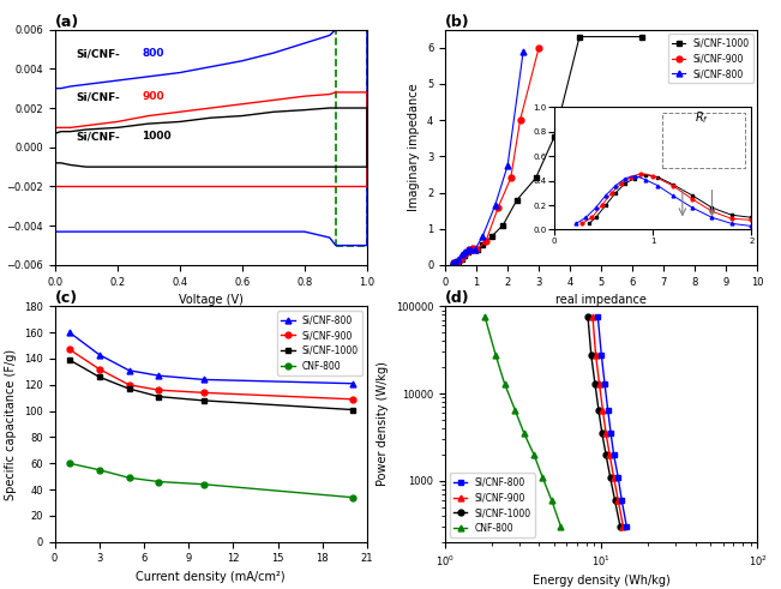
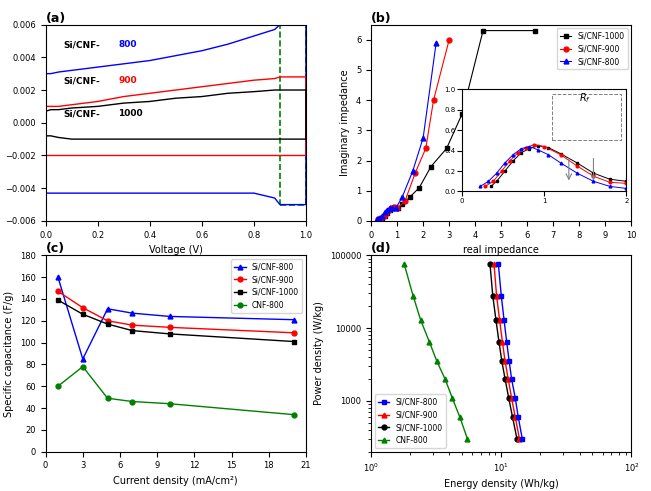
(c)/Si/CNF-800/3: 143 -> 85
(c)/CNF-800/3: 55 -> 78
